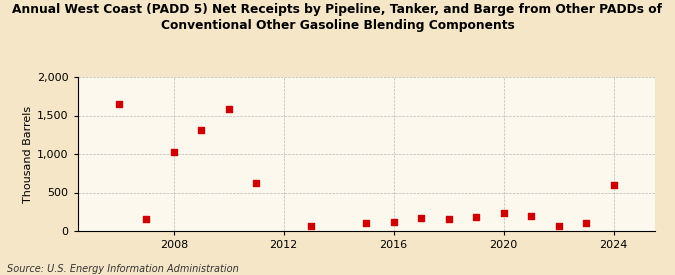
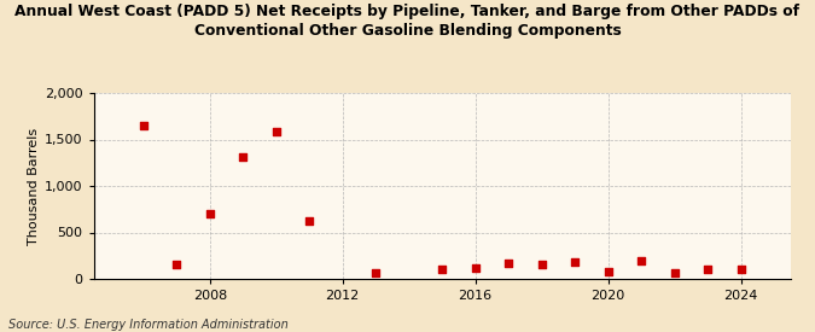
2008: 1,020 -> 700
2020: 240 -> 80
2024: 600 -> 110
